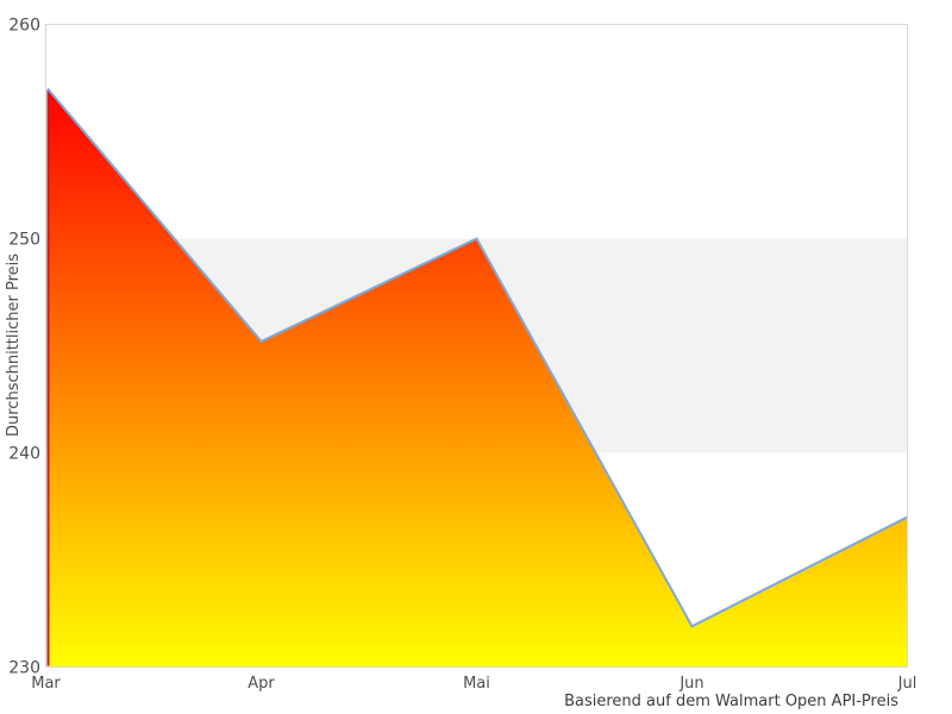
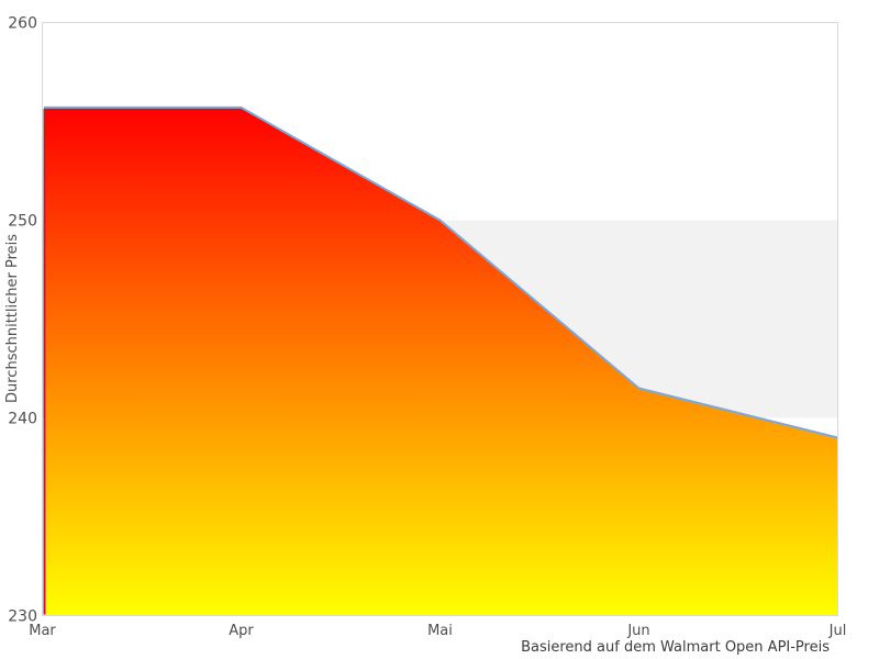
Mar: 257.0 -> 255.7
Apr: 245.2 -> 255.7
Jun: 231.9 -> 241.5
Jul: 237.0 -> 239.0
